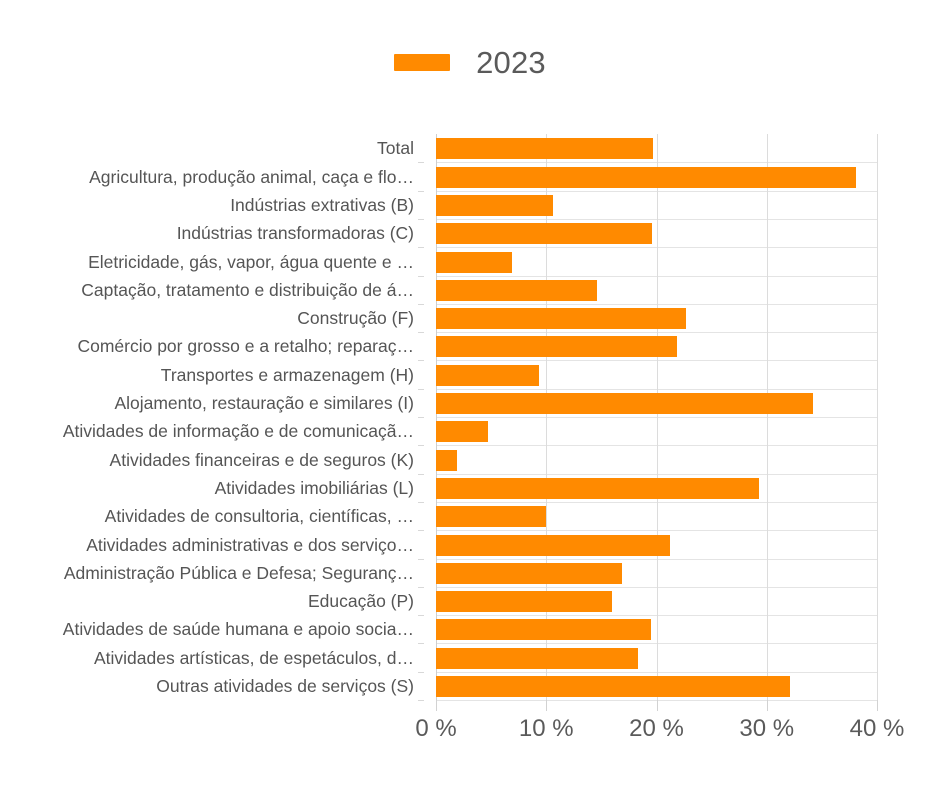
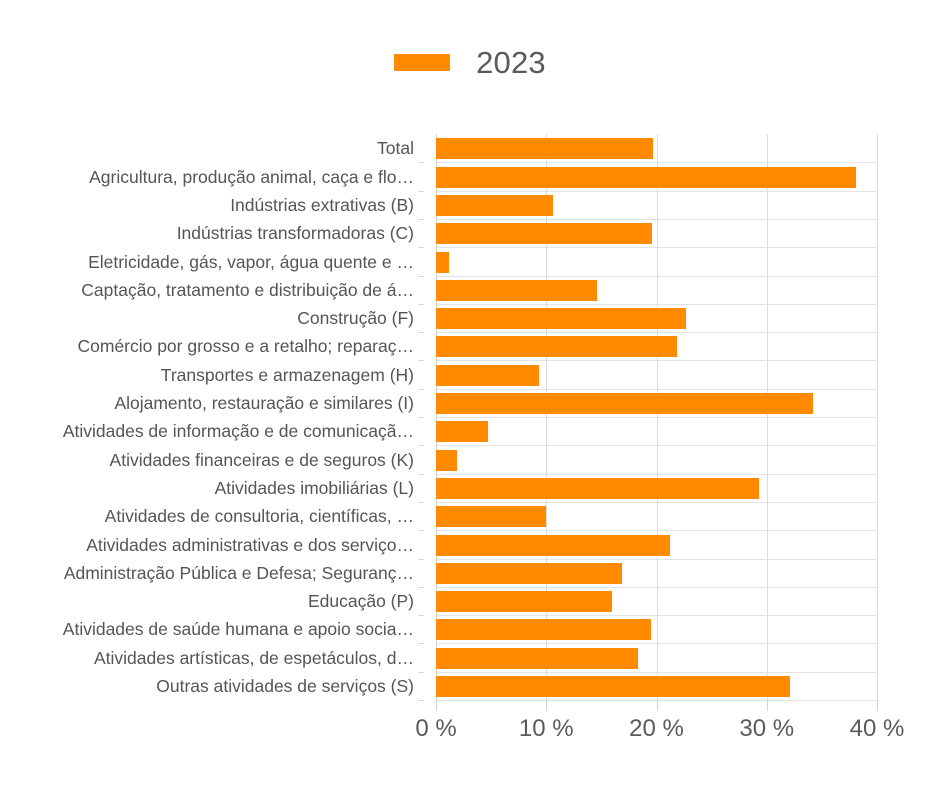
Eletricidade, gás, vapor, água quente e …: 6.9% -> 1.2%
